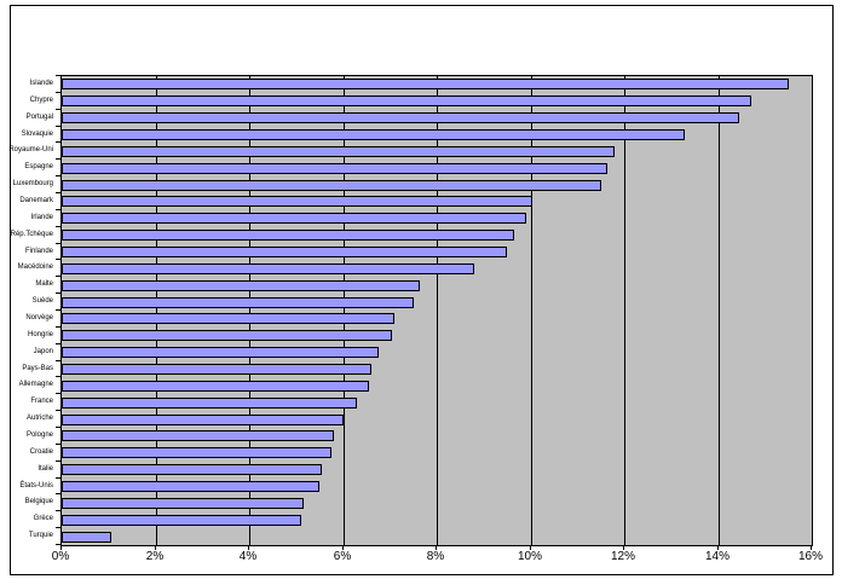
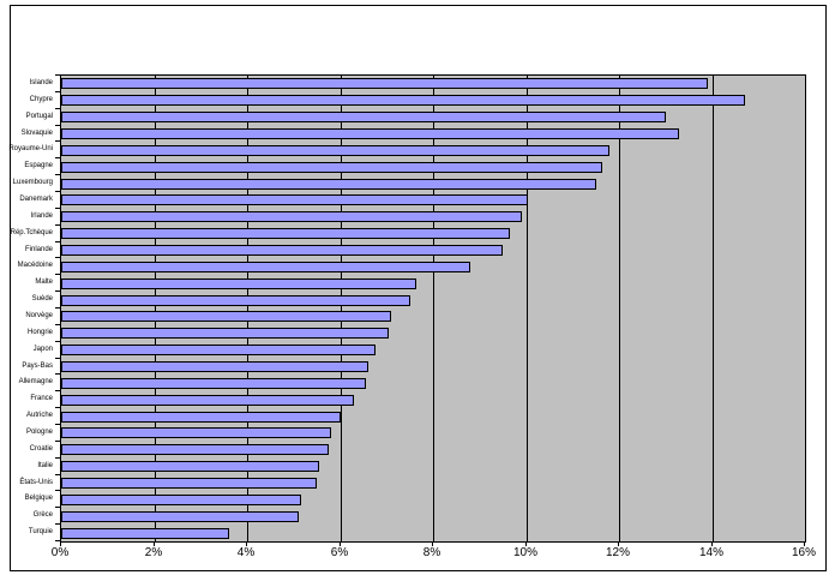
Islande: 15.5% -> 13.9%
Portugal: 14.4% -> 13.0%
Turquie: 1.1% -> 3.6%
